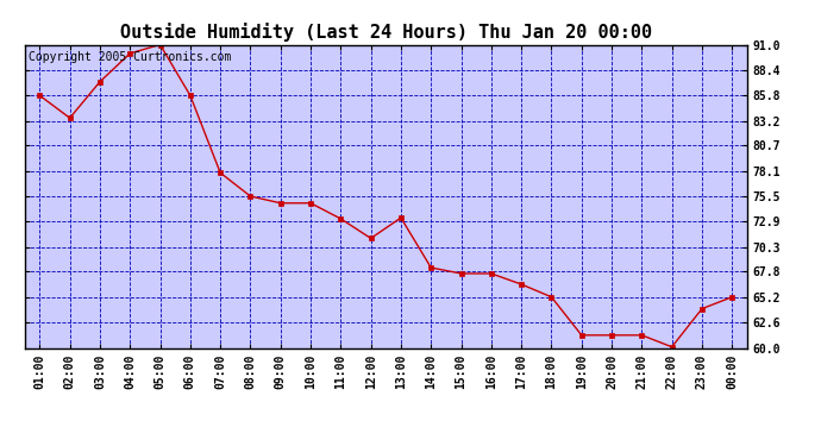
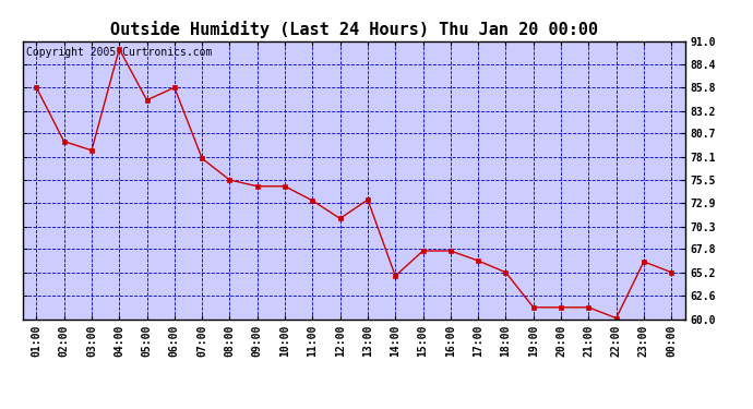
02:00: 83.5 -> 79.8
03:00: 87.2 -> 78.8
05:00: 91.0 -> 84.4
14:00: 68.2 -> 64.8
23:00: 64.0 -> 66.4
